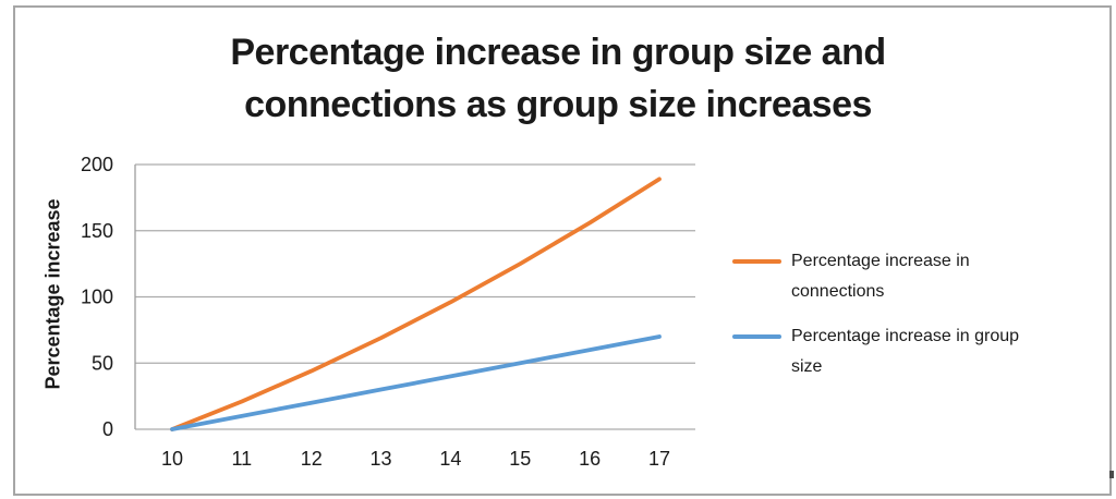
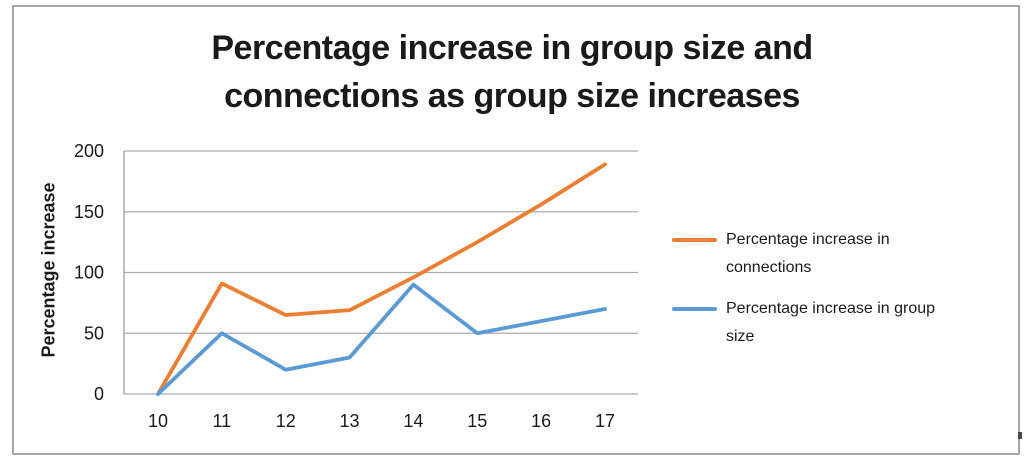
Percentage increase in connections/11: 21 -> 91
Percentage increase in group size/11: 10 -> 50
Percentage increase in connections/12: 44 -> 65
Percentage increase in group size/14: 40 -> 90
